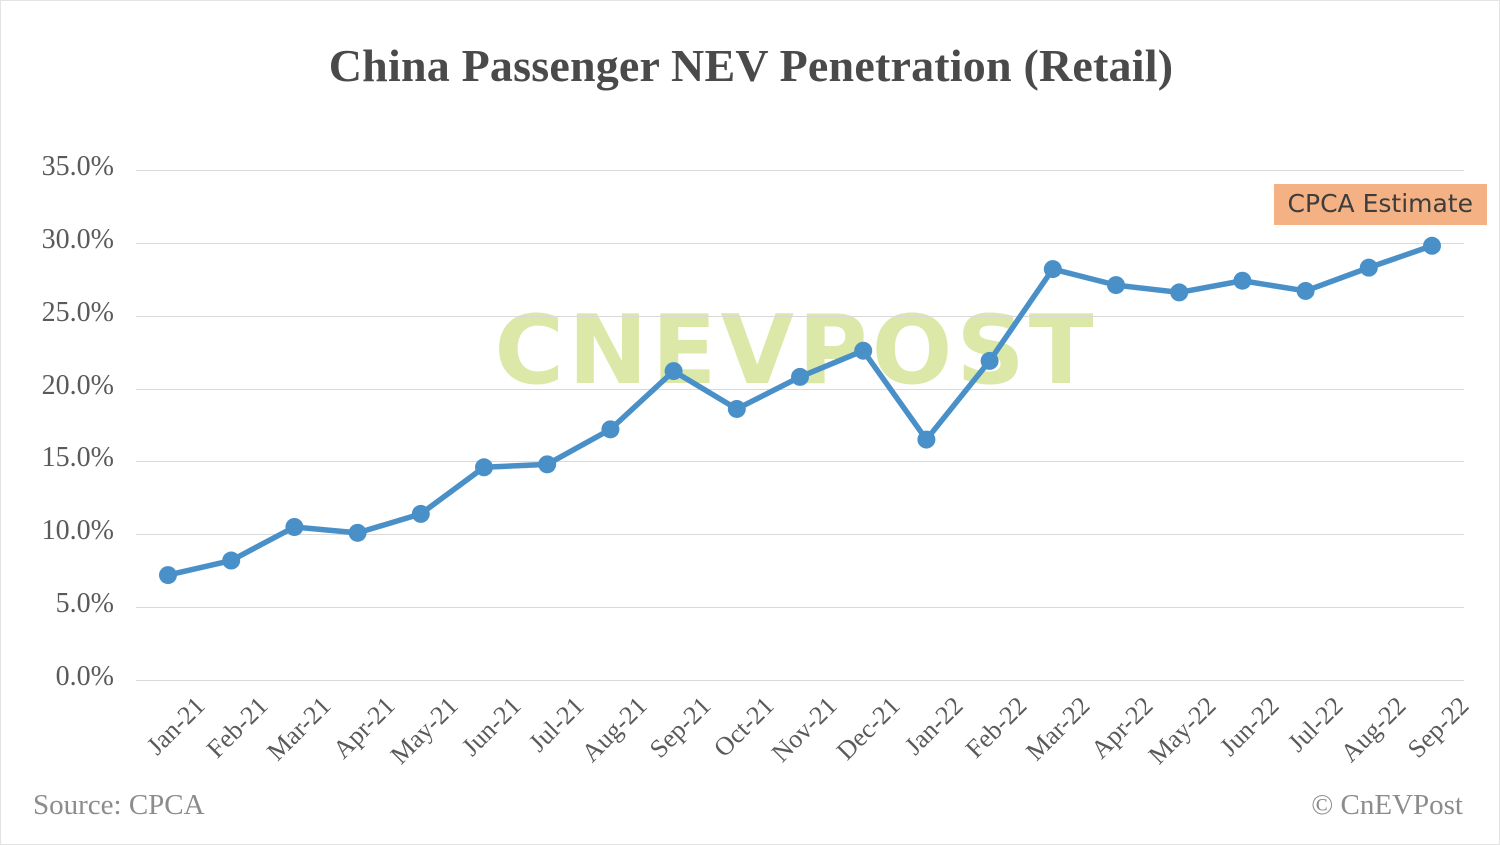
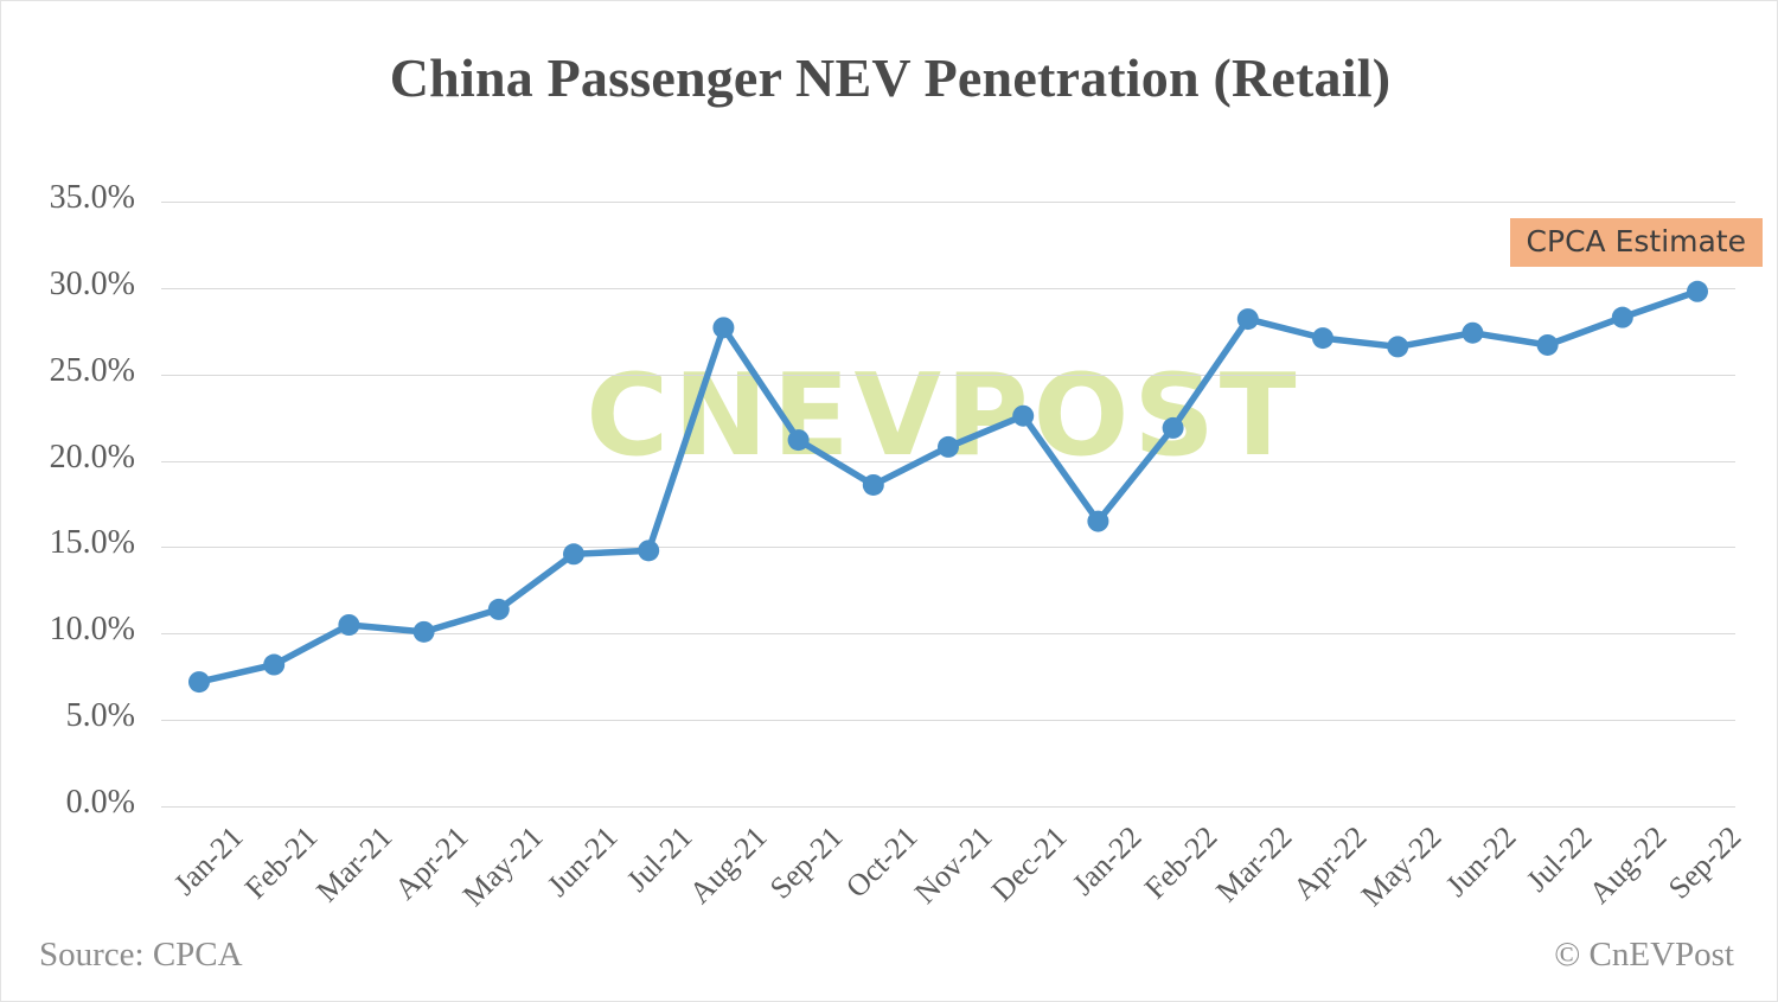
Aug-21: 17.2% -> 27.7%
